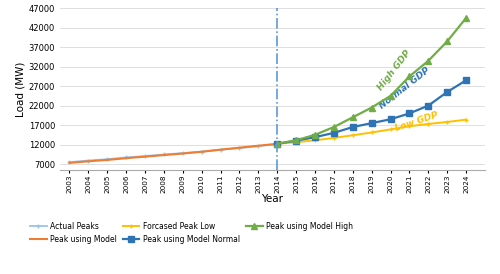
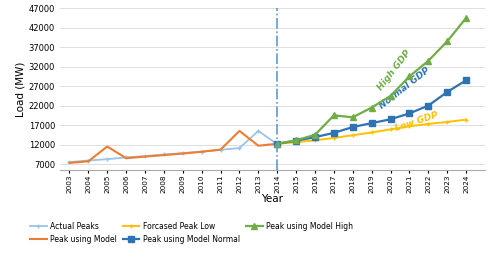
Peak using Model/2005: 8000 -> 11500
Peak using Model/2012: 11200 -> 15500
Actual Peaks/2013: 11600 -> 15500
Peak using Model High/2017: 16500 -> 19500
